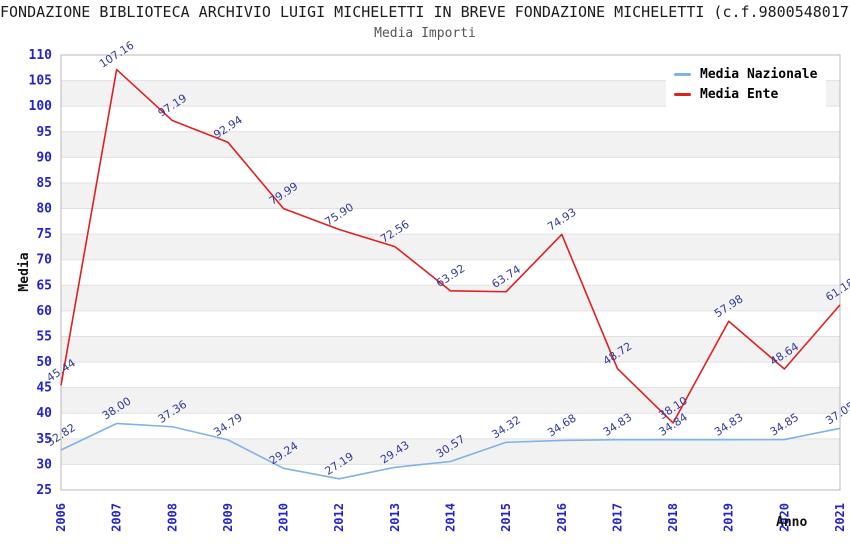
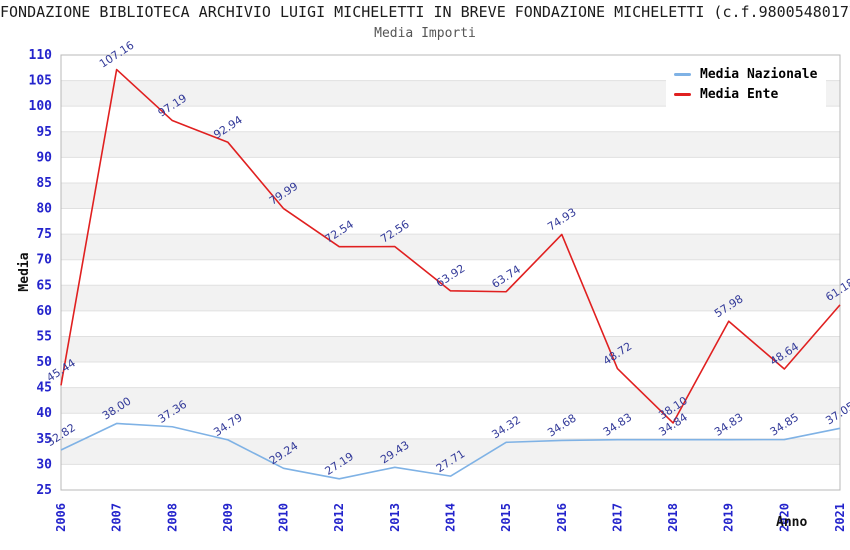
Media Ente/2012: 75.90 -> 72.54
Media Nazionale/2014: 30.57 -> 27.71
